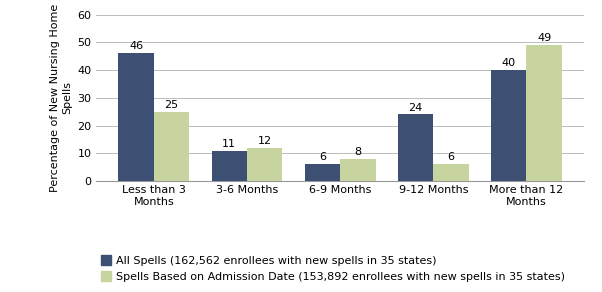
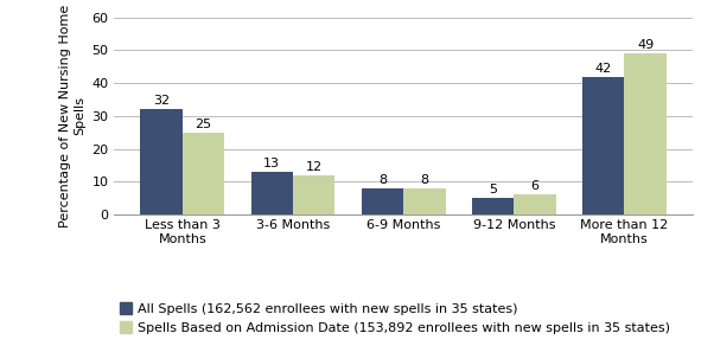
All Spells (162,562 enrollees with new spells in 35 states)/Less than 3 Months: 46 -> 32
All Spells (162,562 enrollees with new spells in 35 states)/3-6 Months: 11 -> 13
All Spells (162,562 enrollees with new spells in 35 states)/6-9 Months: 6 -> 8
All Spells (162,562 enrollees with new spells in 35 states)/9-12 Months: 24 -> 5
All Spells (162,562 enrollees with new spells in 35 states)/More than 12 Months: 40 -> 42
